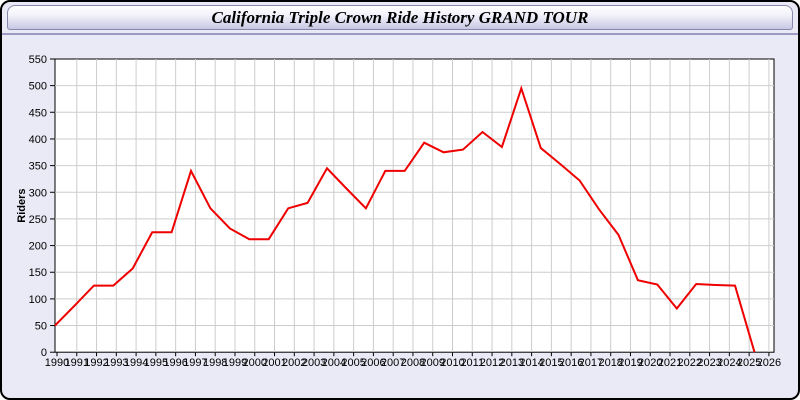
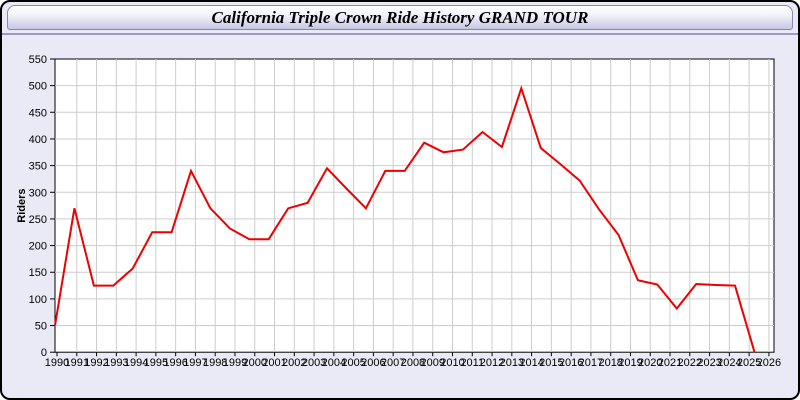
1991: 90 -> 270
